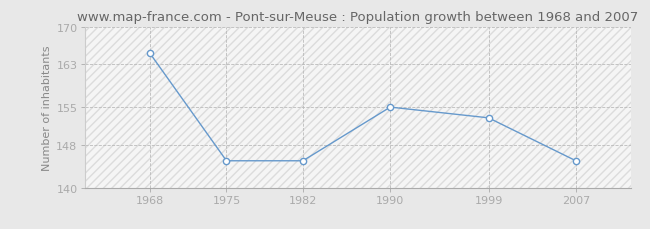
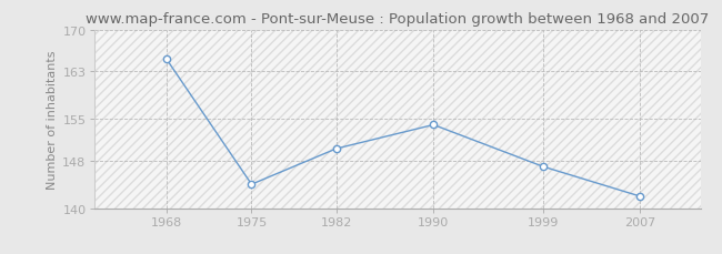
1975: 145 -> 144
1982: 145 -> 150
1990: 155 -> 154
1999: 153 -> 147
2007: 145 -> 142
